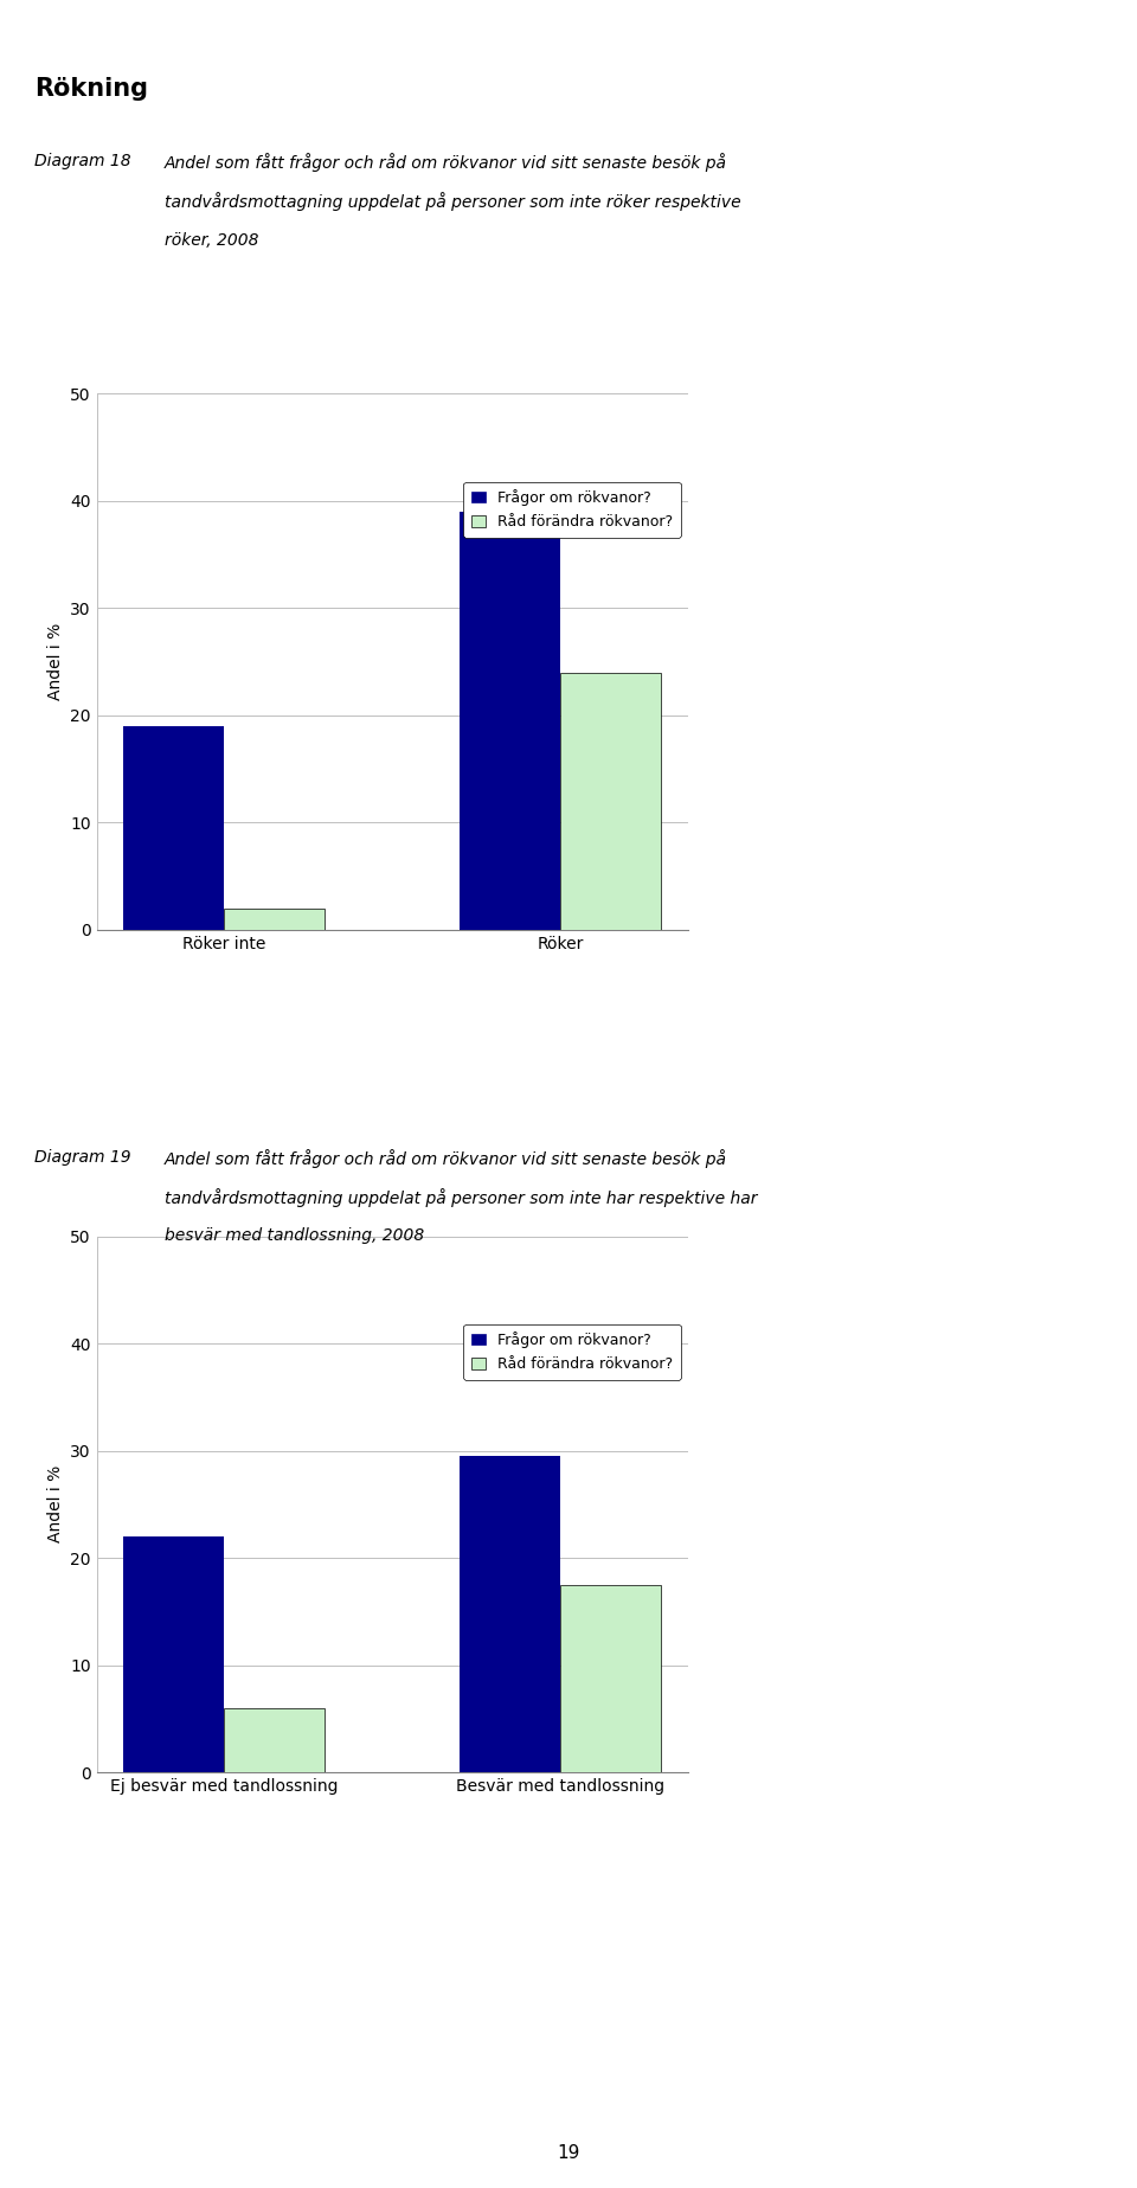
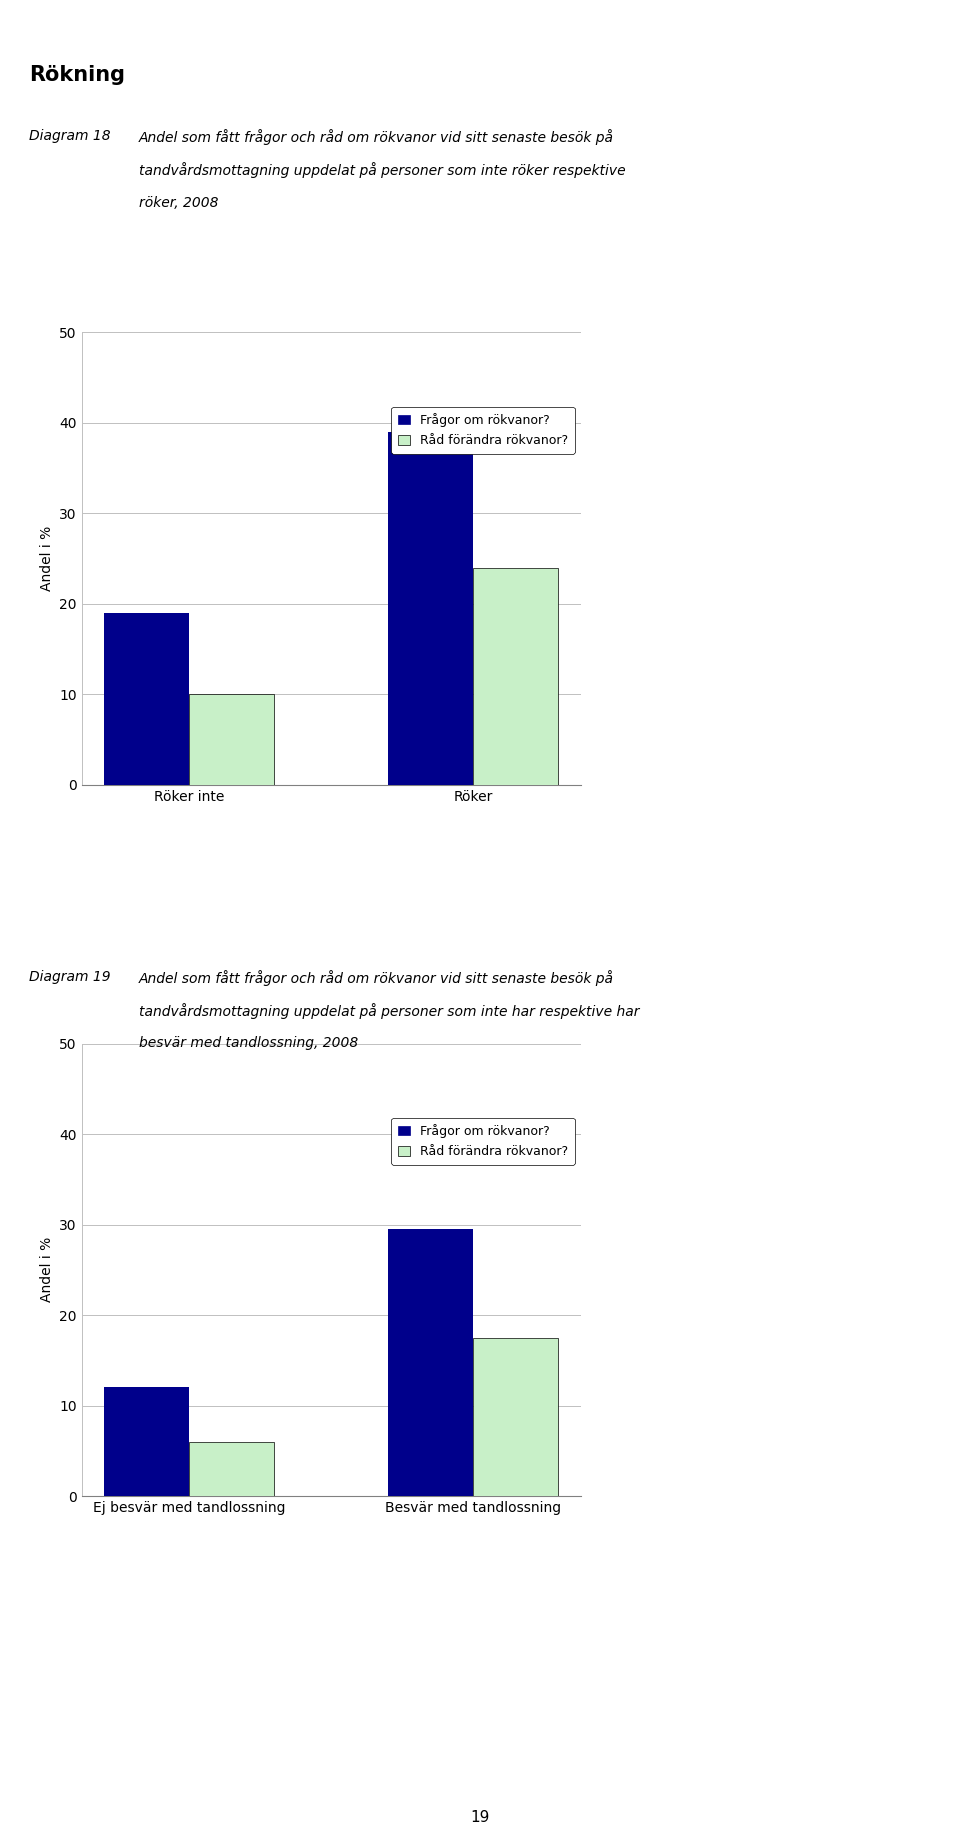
Råd förändra rökvanor?/Röker inte: 2 -> 10
Frågor om rökvanor?/Ej besvär med tandlossning: 22.0 -> 12.0
